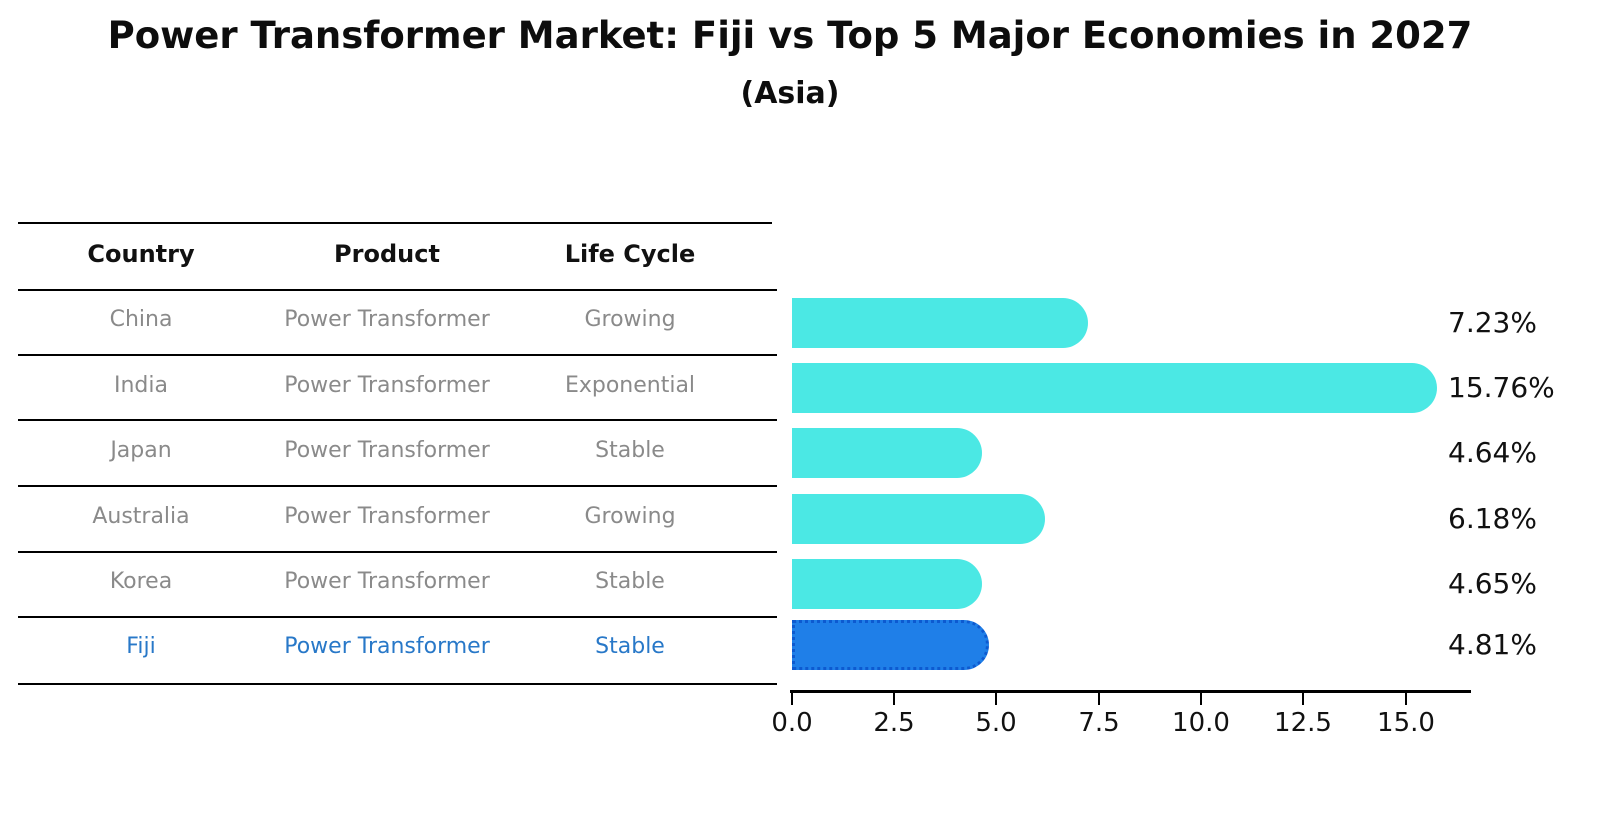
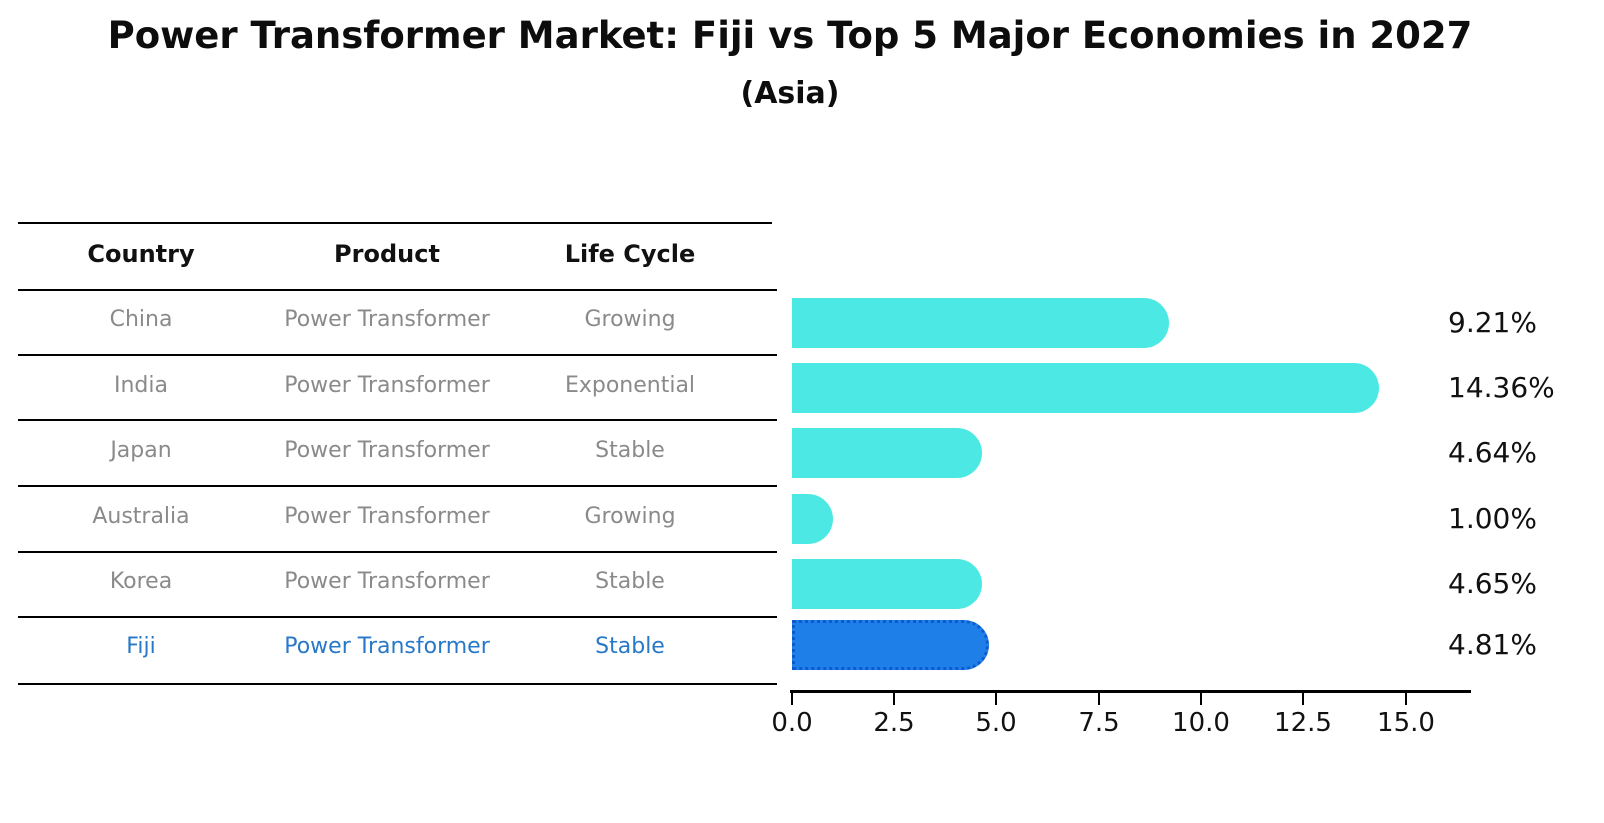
China: 7.23% -> 9.21%
India: 15.76% -> 14.36%
Australia: 6.18% -> 1.00%
